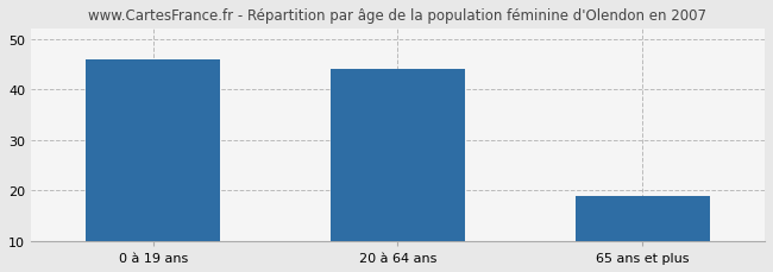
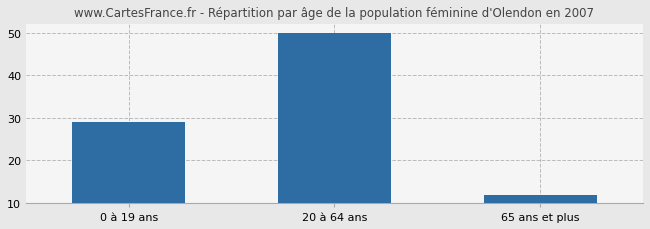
0 à 19 ans: 46 -> 29
20 à 64 ans: 44 -> 50
65 ans et plus: 19 -> 12
